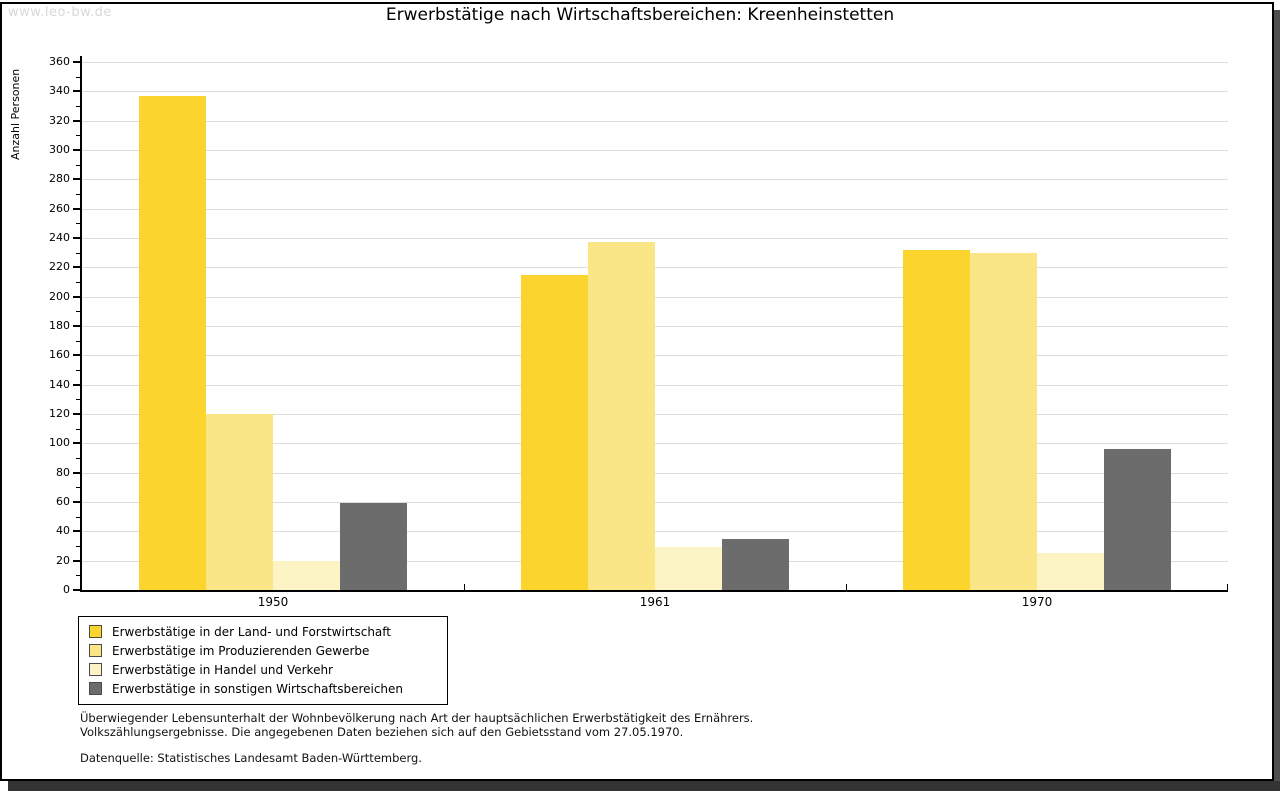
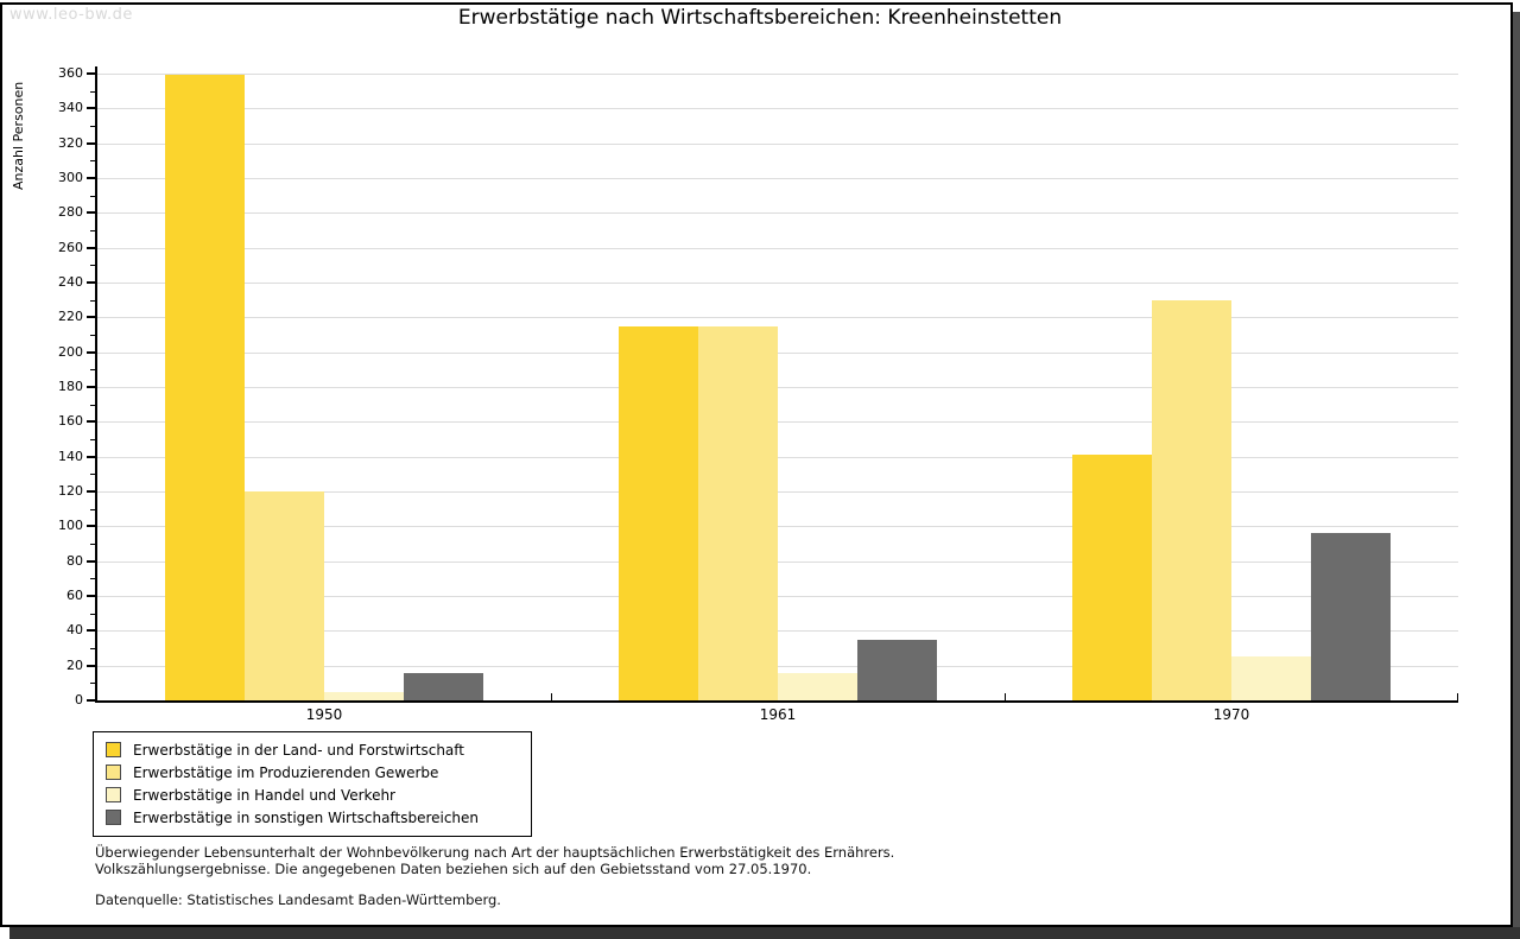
Erwerbstätige in der Land- und Forstwirtschaft/1950: 337 -> 359
Erwerbstätige in Handel und Verkehr/1950: 20 -> 5
Erwerbstätige in sonstigen Wirtschaftsbereichen/1950: 59 -> 16
Erwerbstätige im Produzierenden Gewerbe/1961: 237 -> 215
Erwerbstätige in Handel und Verkehr/1961: 29 -> 16
Erwerbstätige in der Land- und Forstwirtschaft/1970: 232 -> 141
